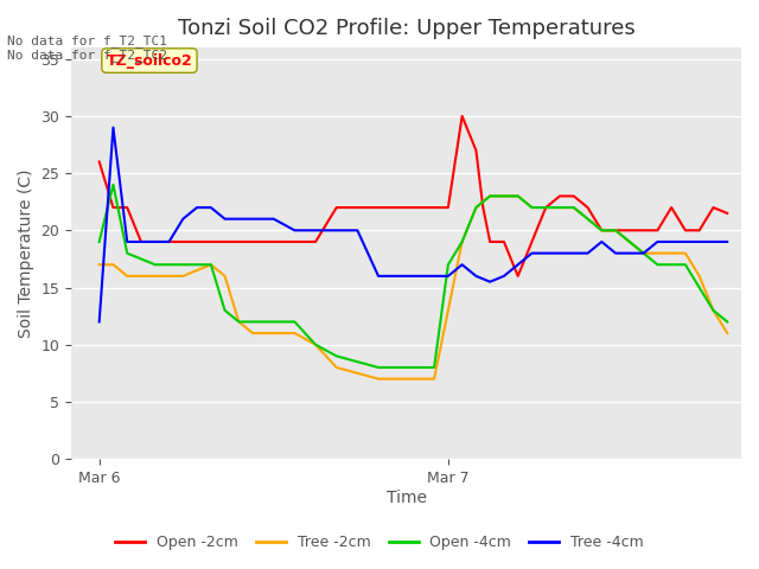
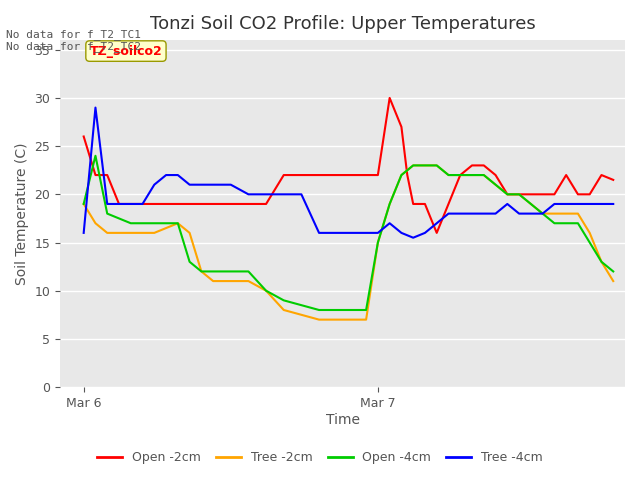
Tree -2cm/Mar 6: 17.0 -> 19.0
Tree -4cm/Mar 6: 12.0 -> 16.0
Tree -2cm/Mar 7: 13.0 -> 15.0
Open -4cm/Mar 7: 17.0 -> 15.0
